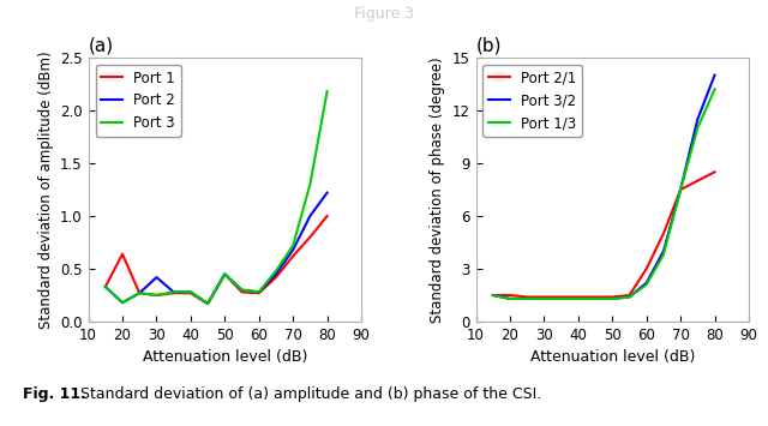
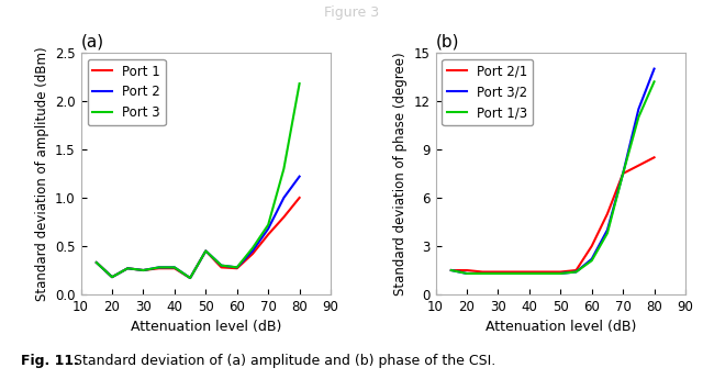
(a)/Port 1/20: 0.64 -> 0.18
(a)/Port 2/30: 0.42 -> 0.25
